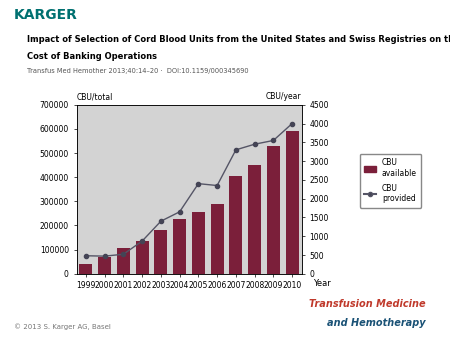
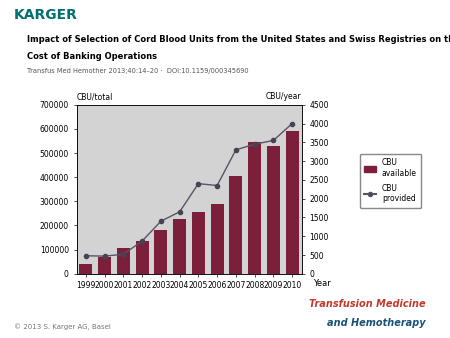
CBU available/2008: 450000 -> 545000
